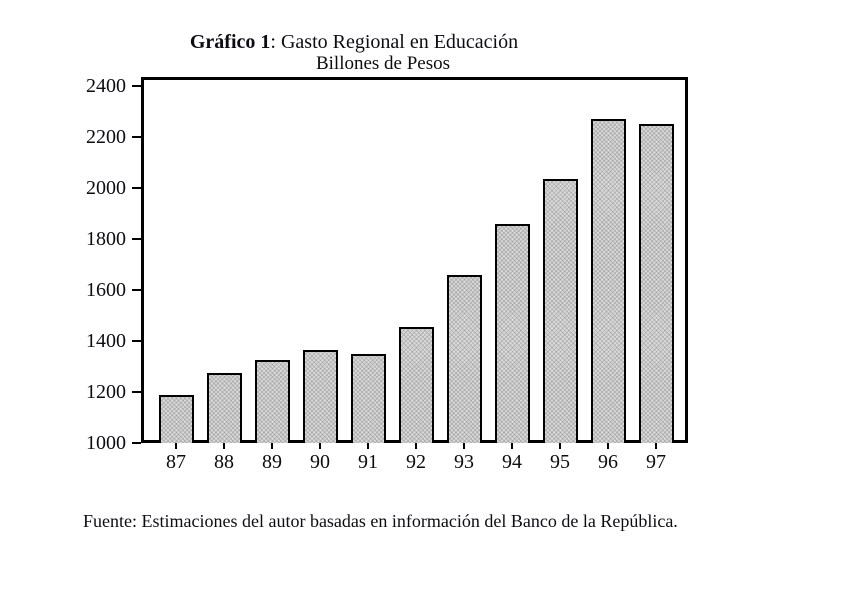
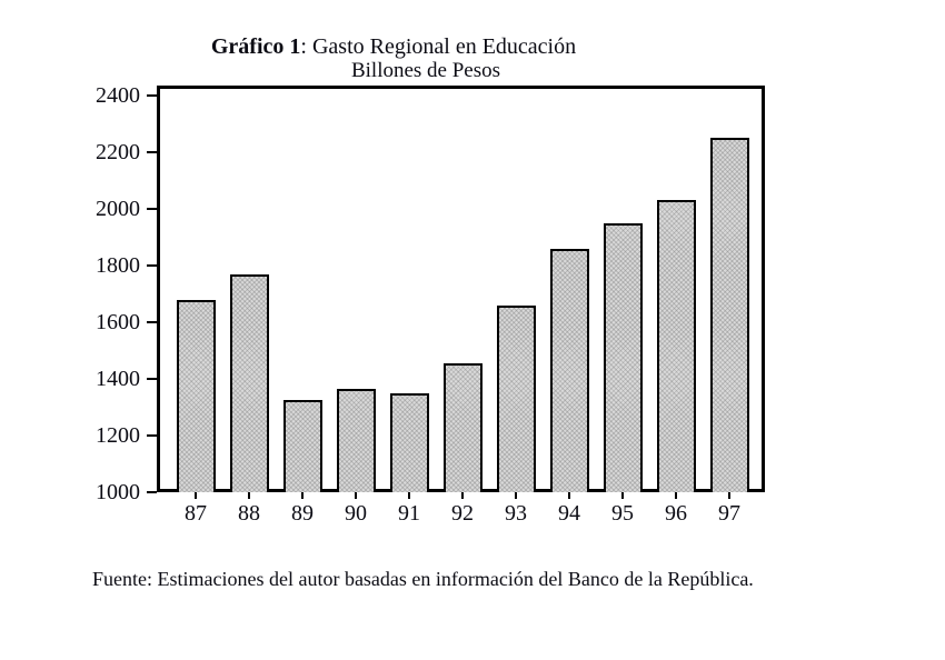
87: 1190 -> 1680
88: 1280 -> 1770
95: 2040 -> 1950
96: 2270 -> 2030
